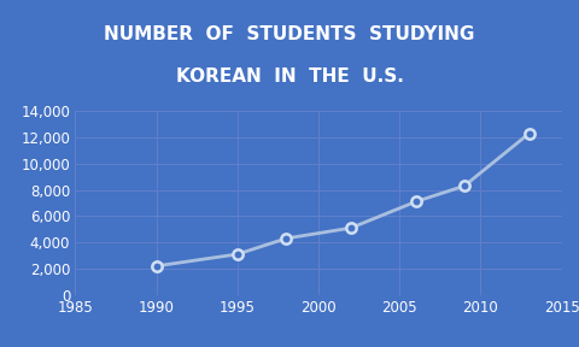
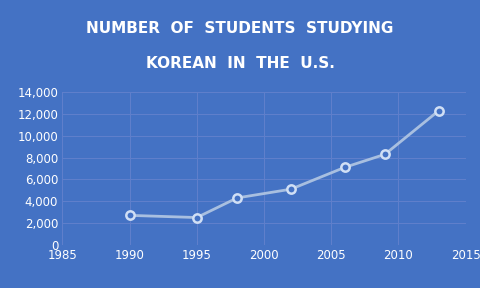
1990: 2,200 -> 2,700
1995: 3,100 -> 2,500
